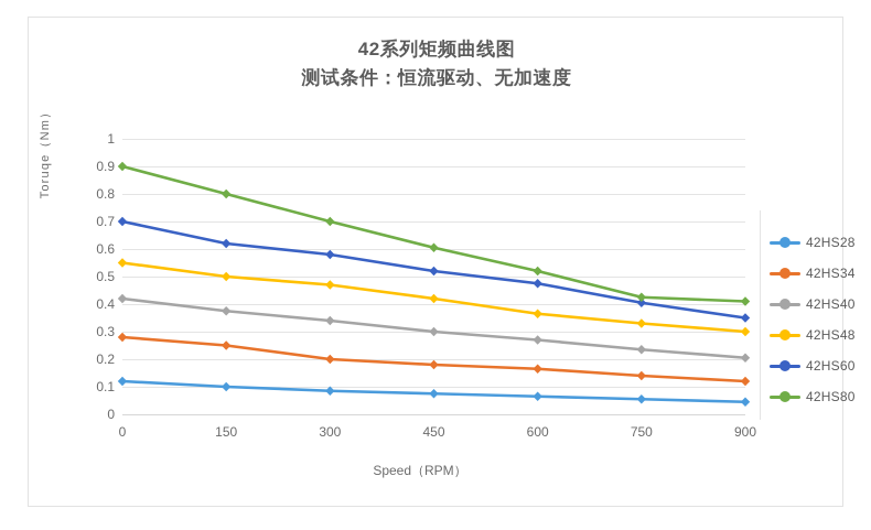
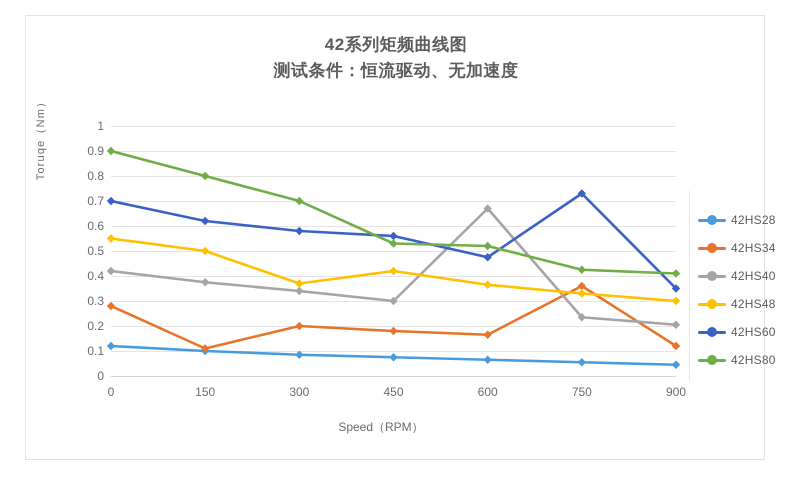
42HS34/150: 0.25 -> 0.11
42HS48/300: 0.47 -> 0.37
42HS60/450: 0.52 -> 0.56
42HS80/450: 0.60 -> 0.53
42HS40/600: 0.27 -> 0.67
42HS34/750: 0.14 -> 0.36
42HS60/750: 0.41 -> 0.73
